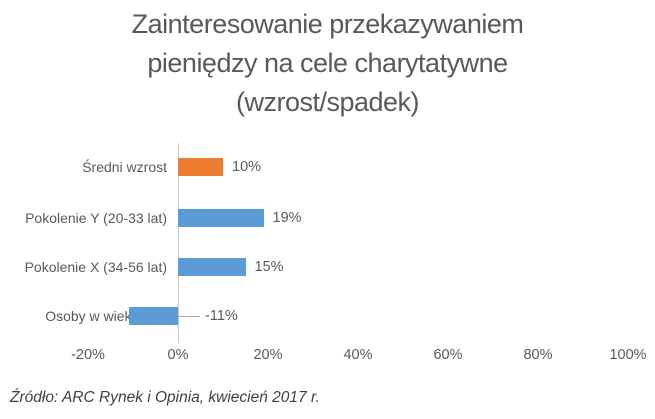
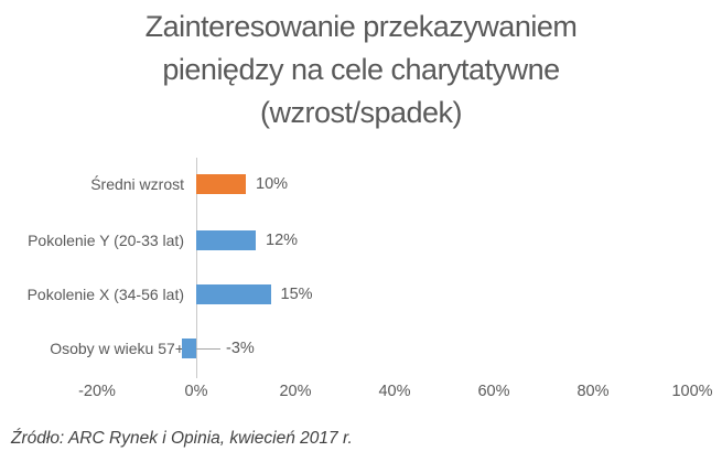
Pokolenie Y (20-33 lat): 19% -> 12%
Osoby w wieku 57+: -11% -> -3%
